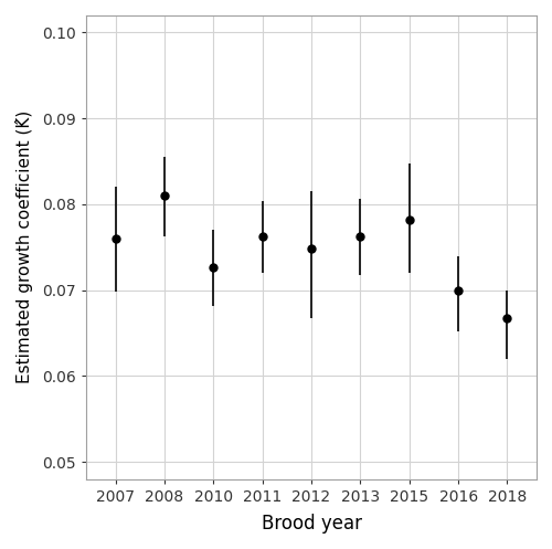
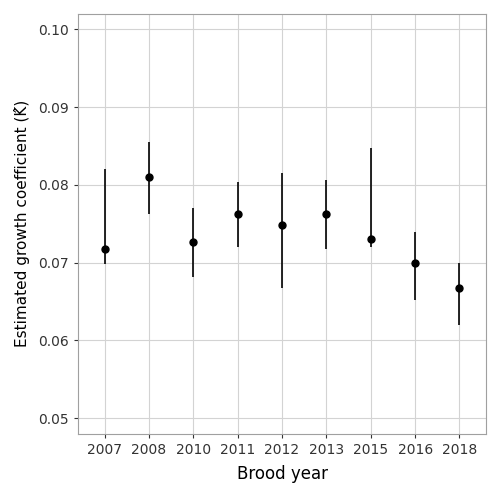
2007: 0.0760 -> 0.0718
2015: 0.0782 -> 0.0730
